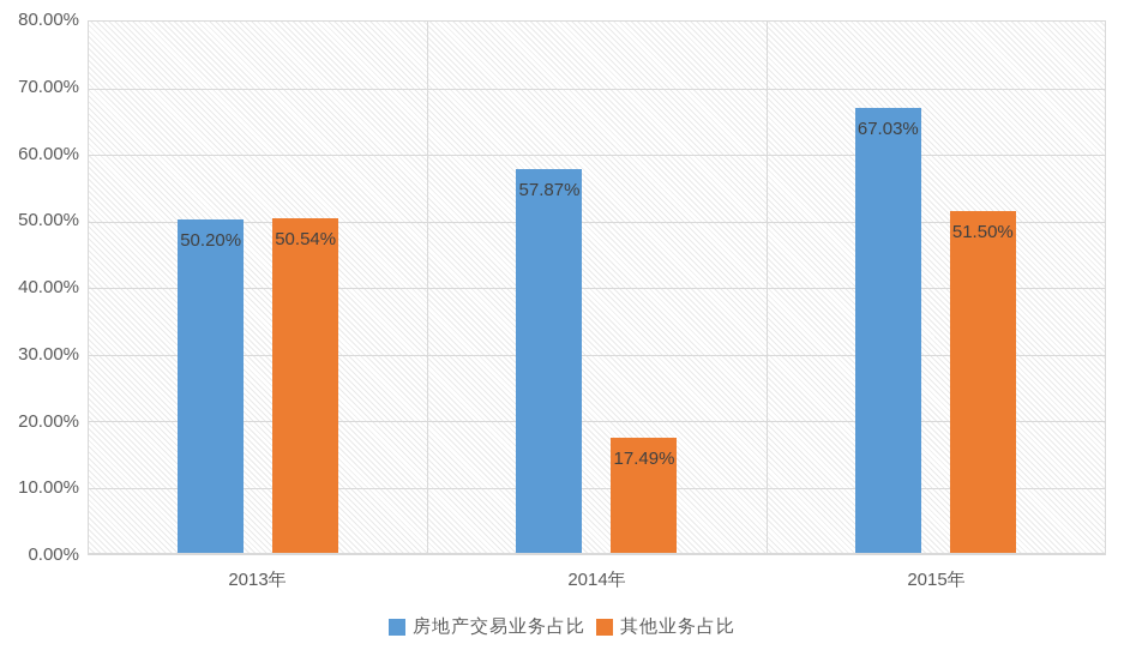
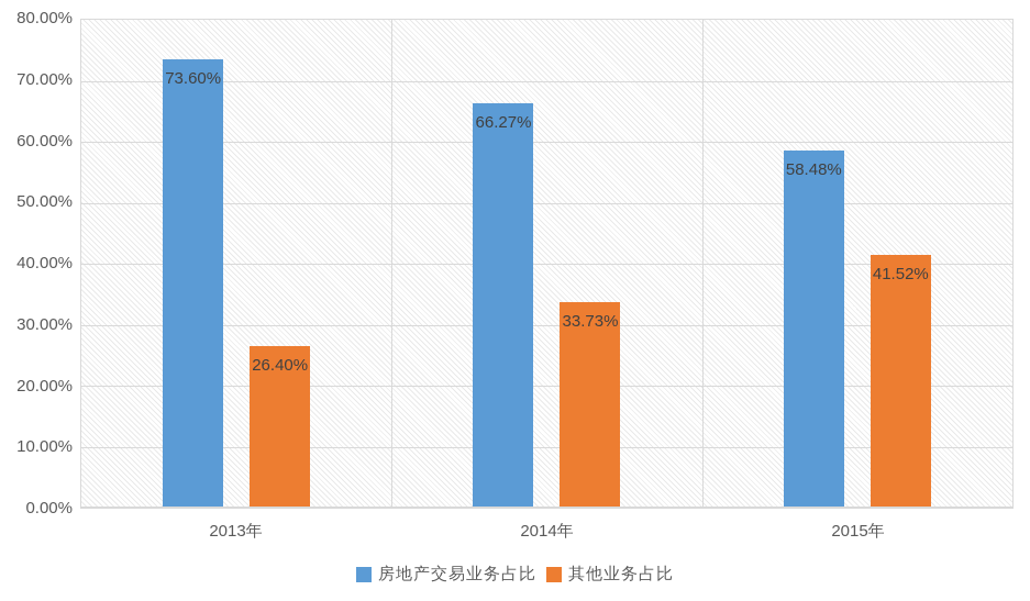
房地产交易业务占比/2013年: 50.20% -> 73.60%
其他业务占比/2013年: 50.54% -> 26.40%
房地产交易业务占比/2014年: 57.87% -> 66.27%
其他业务占比/2014年: 17.49% -> 33.73%
房地产交易业务占比/2015年: 67.03% -> 58.48%
其他业务占比/2015年: 51.50% -> 41.52%
